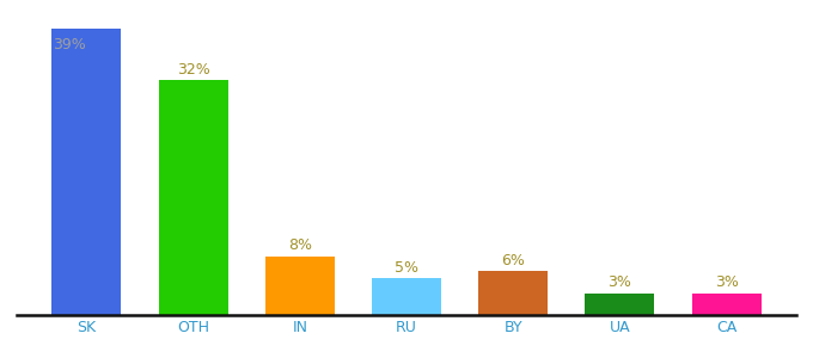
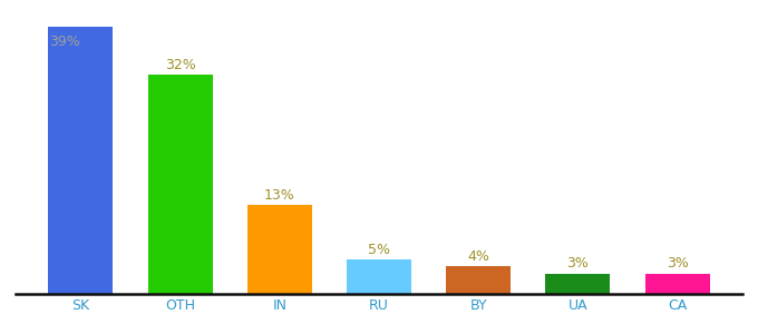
IN: 8% -> 13%
BY: 6% -> 4%
